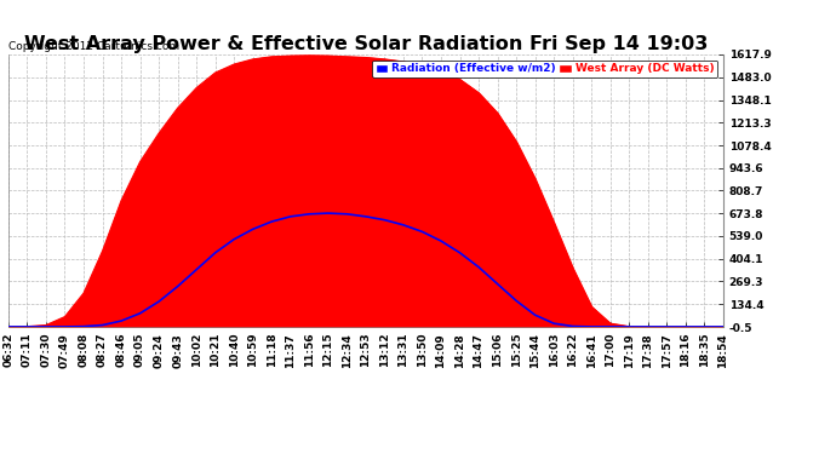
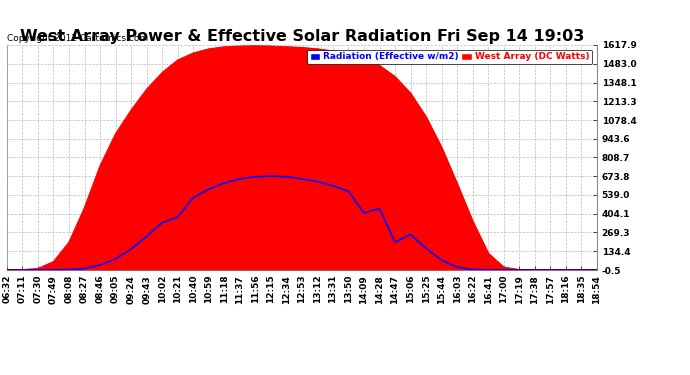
Radiation (Effective w/m2)/10:21: 440 -> 380
Radiation (Effective w/m2)/14:09: 510 -> 410
Radiation (Effective w/m2)/14:47: 360 -> 200
